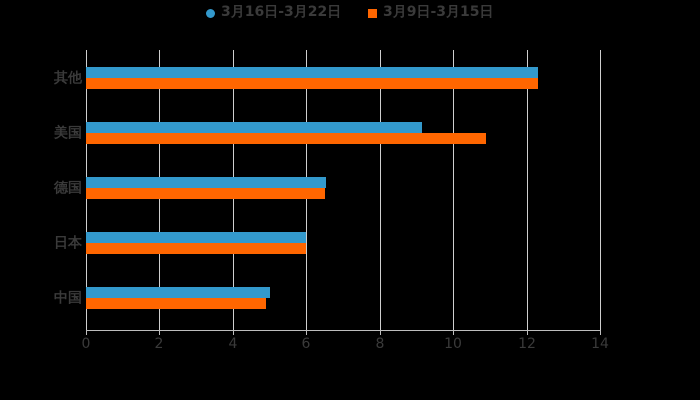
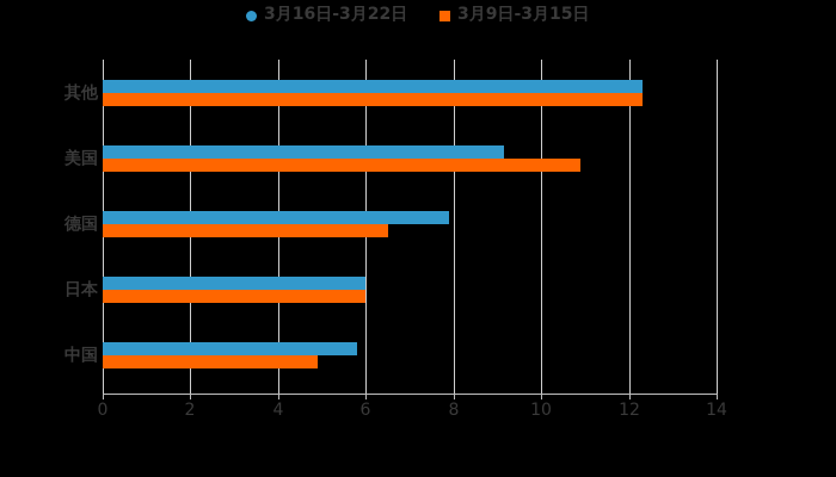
3月16日-3月22日/德国: 6.5 -> 7.9
3月16日-3月22日/中国: 5.0 -> 5.8
